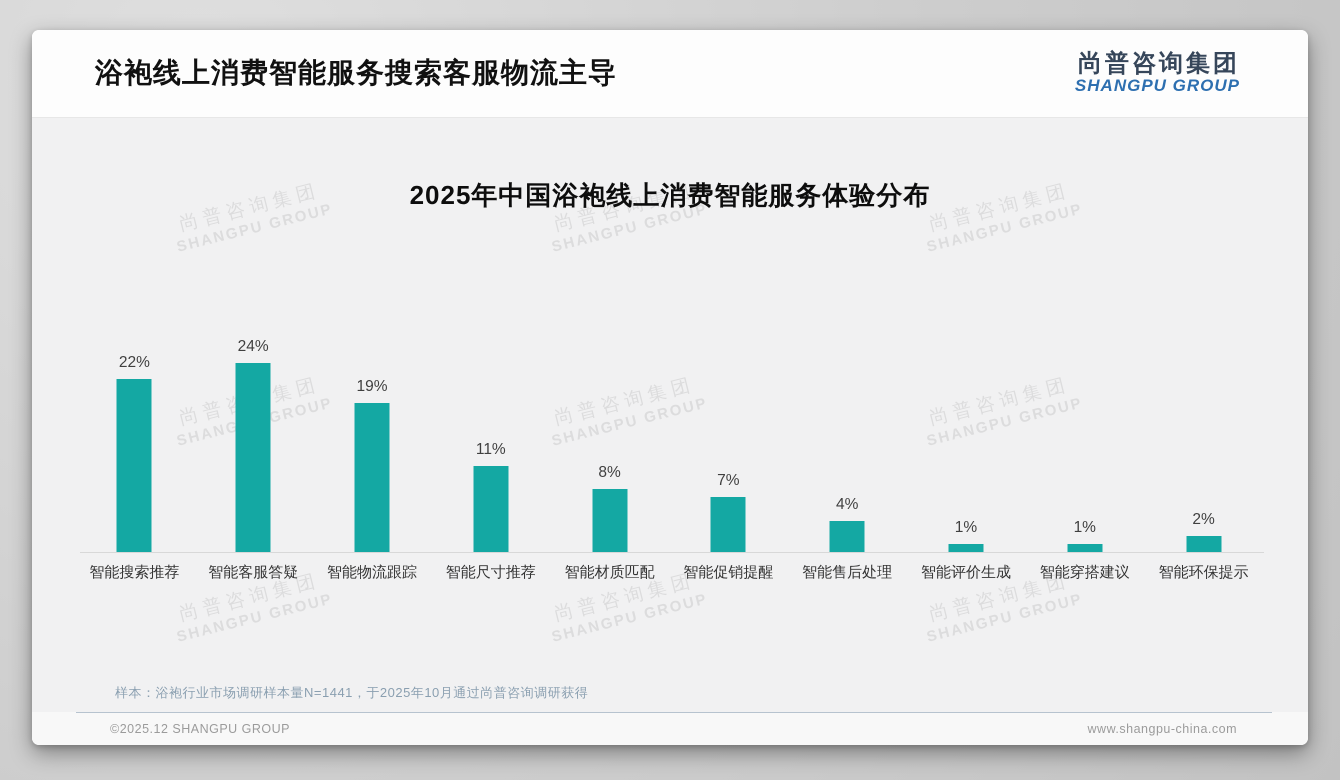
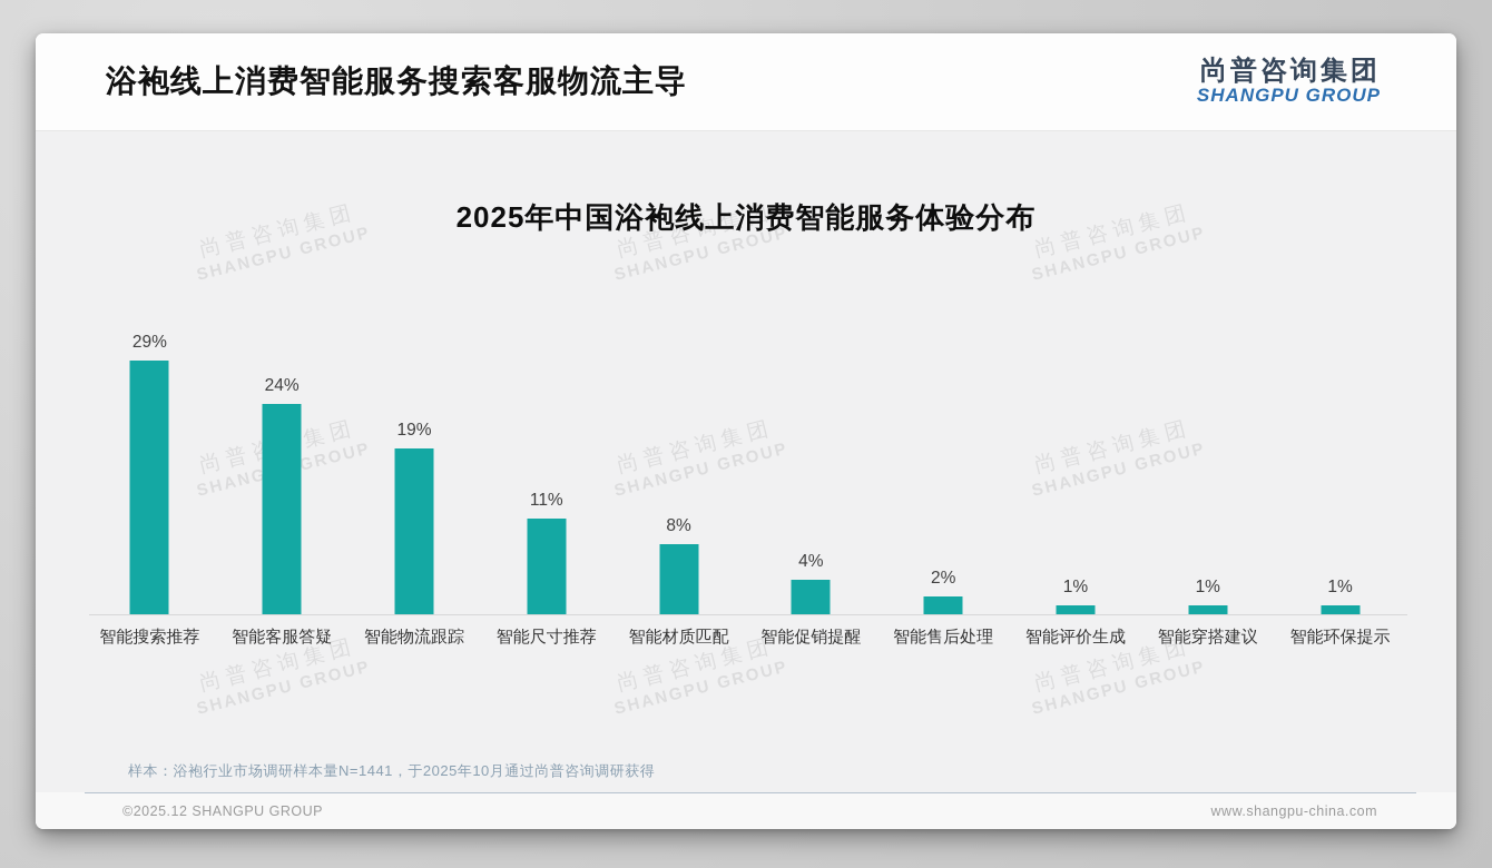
智能搜索推荐: 22% -> 29%
智能促销提醒: 7% -> 4%
智能售后处理: 4% -> 2%
智能环保提示: 2% -> 1%
